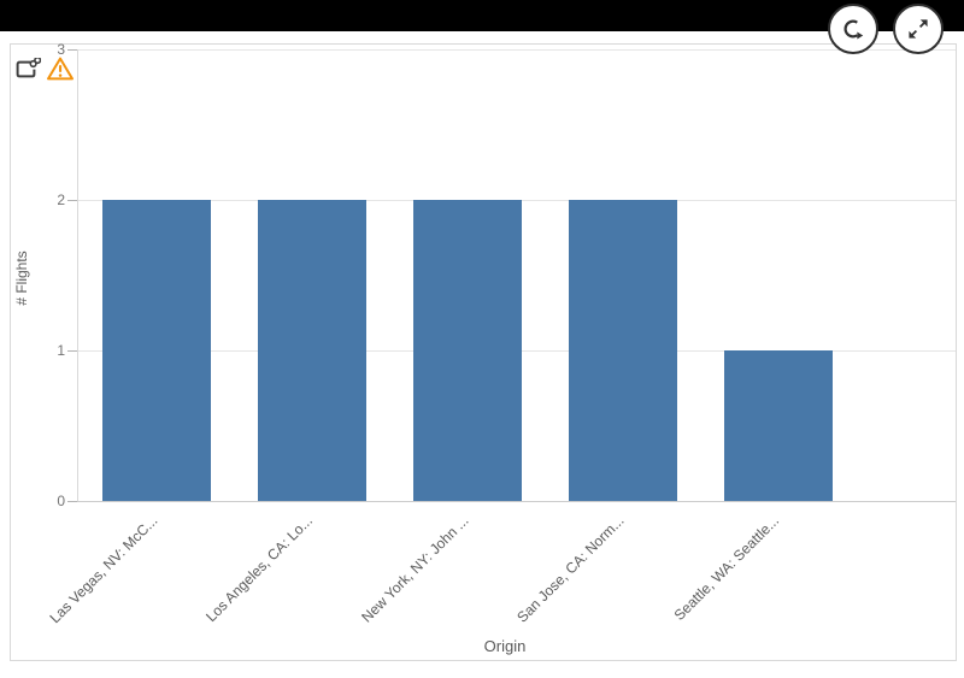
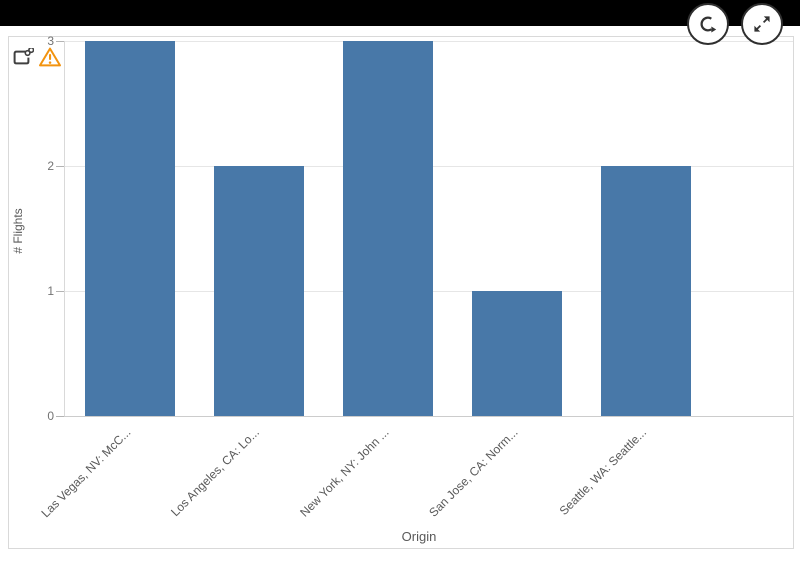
Las Vegas, NV: McC...: 2 -> 3
New York, NY: John ...: 2 -> 3
San Jose, CA: Norm...: 2 -> 1
Seattle, WA: Seattle...: 1 -> 2
